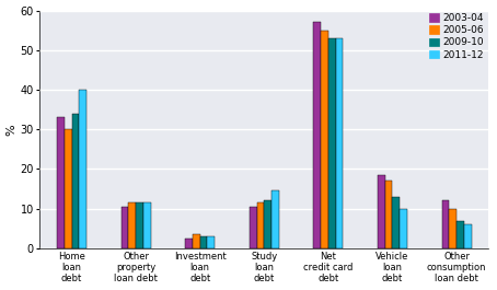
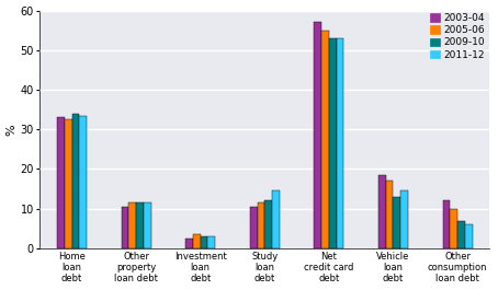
2005-06/Home loan debt: 30.0 -> 32.5
2011-12/Home loan debt: 40.0 -> 33.5
2011-12/Vehicle loan debt: 10.0 -> 14.5
